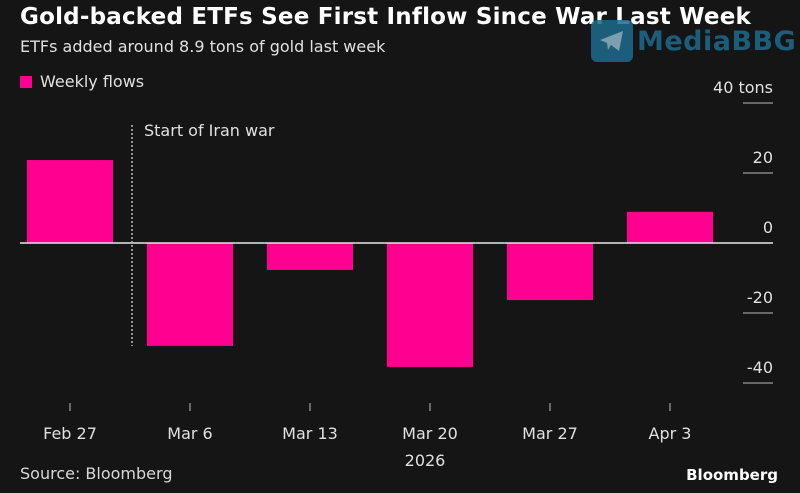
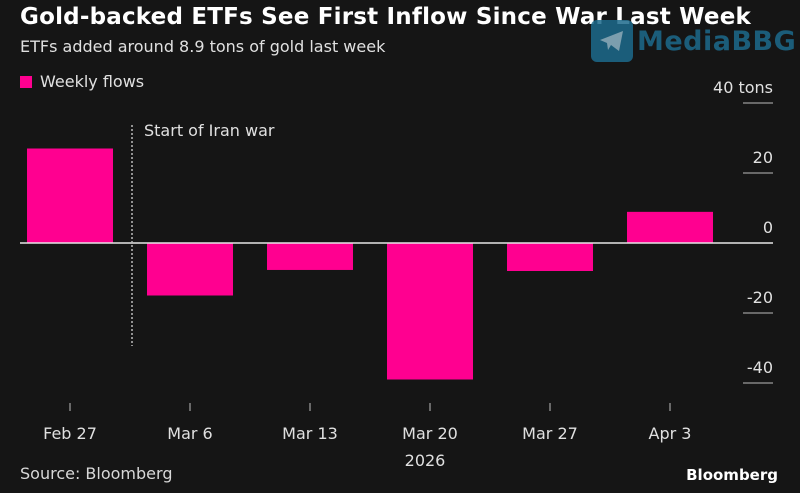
Feb 27: 24 -> 27
Mar 6: -29 -> -15
Mar 20: -35 -> -39
Mar 27: -16 -> -8
